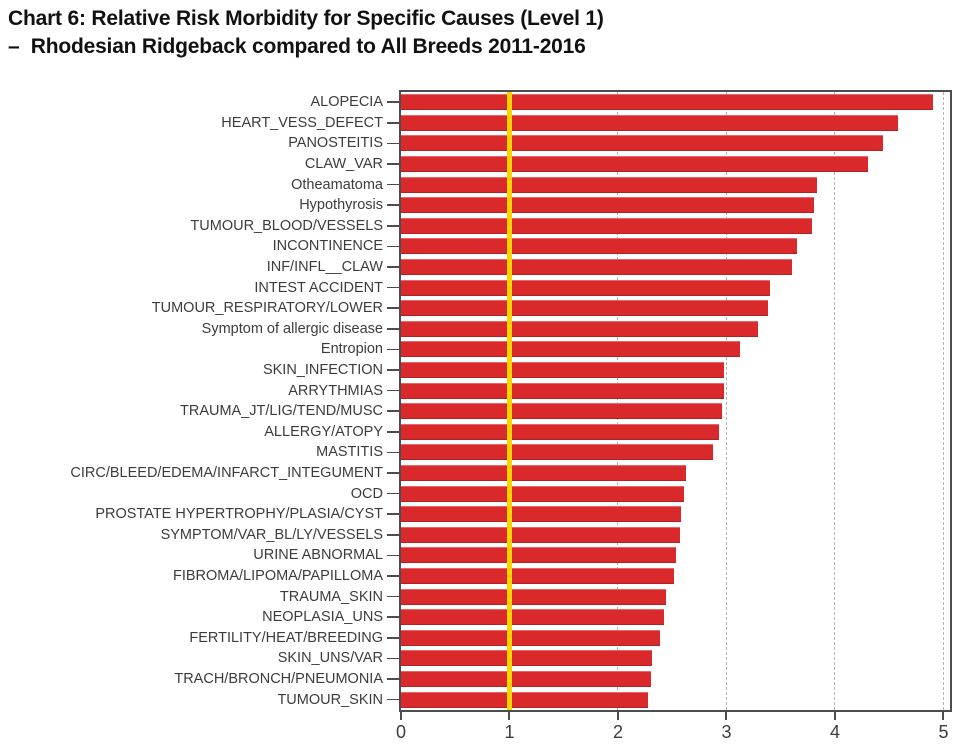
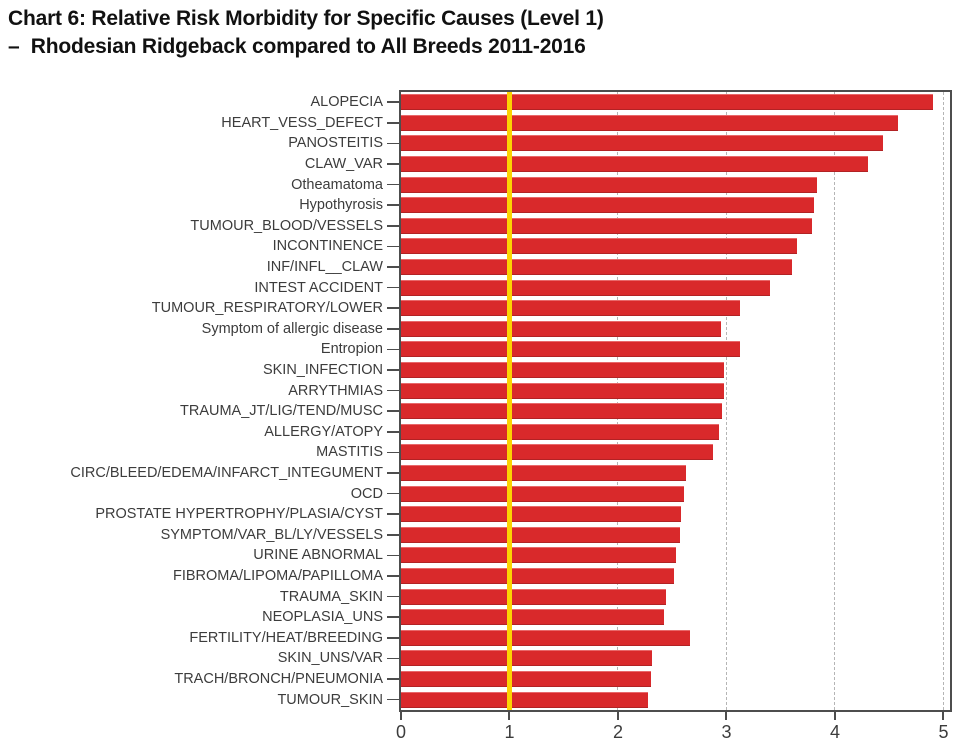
TUMOUR_RESPIRATORY/LOWER: 3.38 -> 3.12
Symptom of allergic disease: 3.29 -> 2.95
FERTILITY/HEAT/BREEDING: 2.39 -> 2.66
